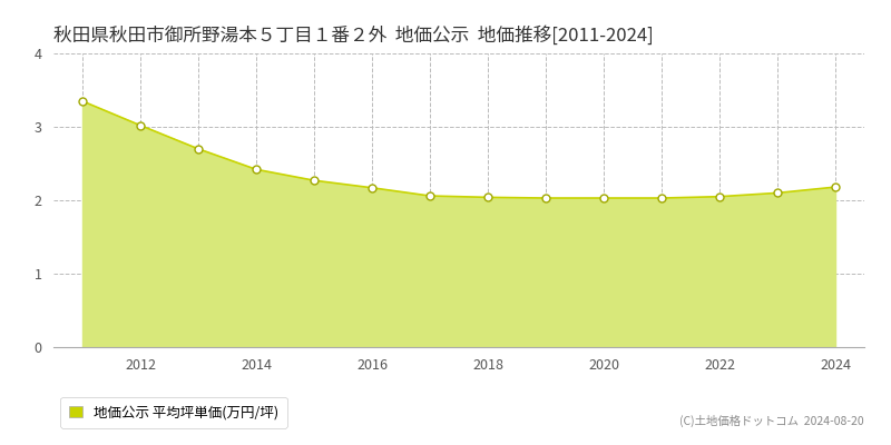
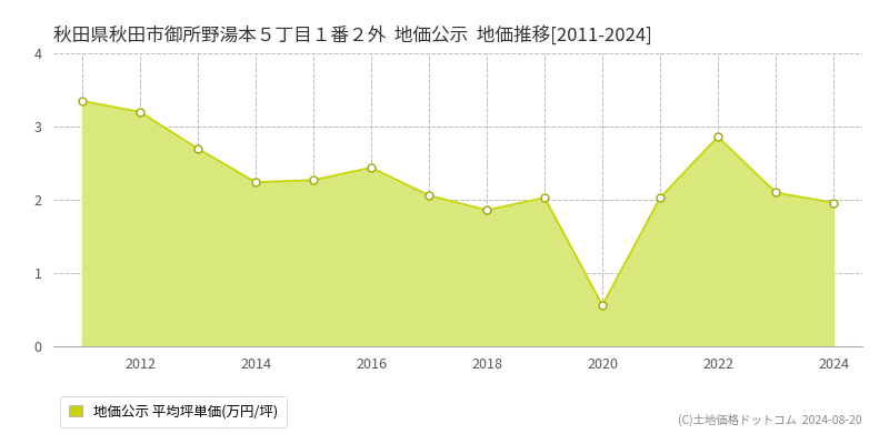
2012: 3.02 -> 3.20
2014: 2.42 -> 2.24
2016: 2.17 -> 2.44
2018: 2.04 -> 1.86
2020: 2.03 -> 0.56
2022: 2.05 -> 2.86
2024: 2.18 -> 1.96
